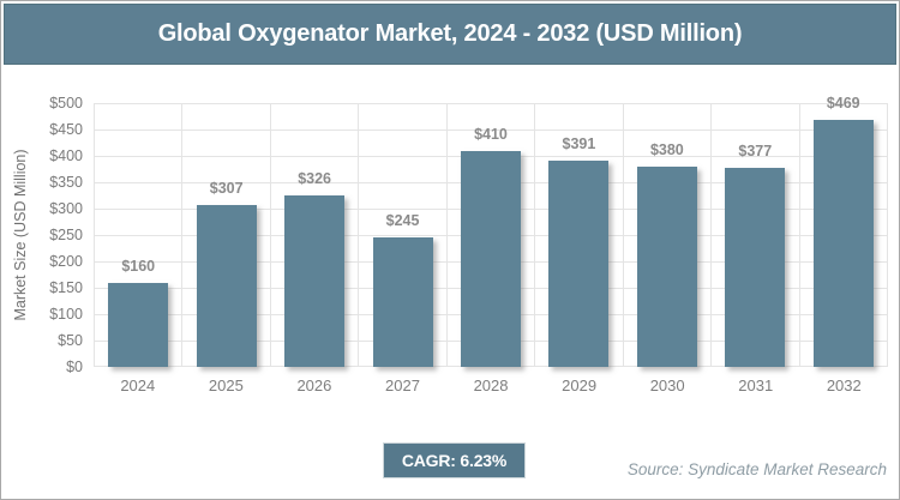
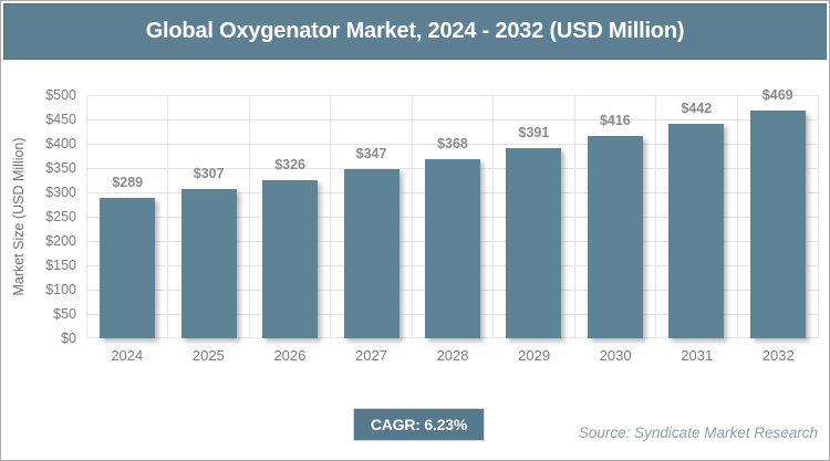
2024: $160 -> $289
2027: $245 -> $347
2028: $410 -> $368
2030: $380 -> $416
2031: $377 -> $442
